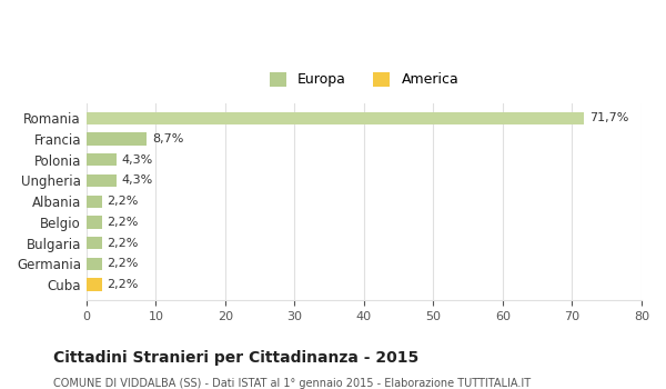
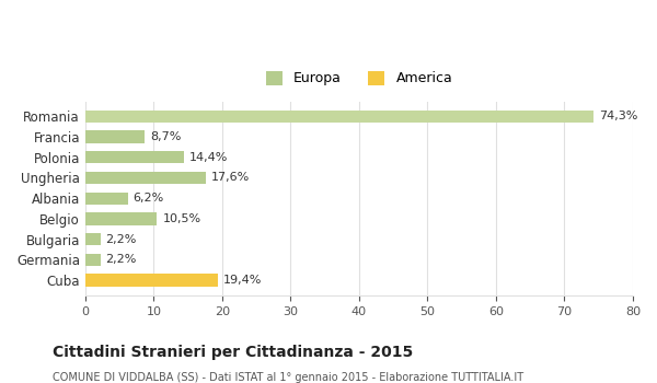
Romania: 71,7% -> 74,3%
Polonia: 4,3% -> 14,4%
Ungheria: 4,3% -> 17,6%
Albania: 2,2% -> 6,2%
Belgio: 2,2% -> 10,5%
Cuba: 2,2% -> 19,4%
